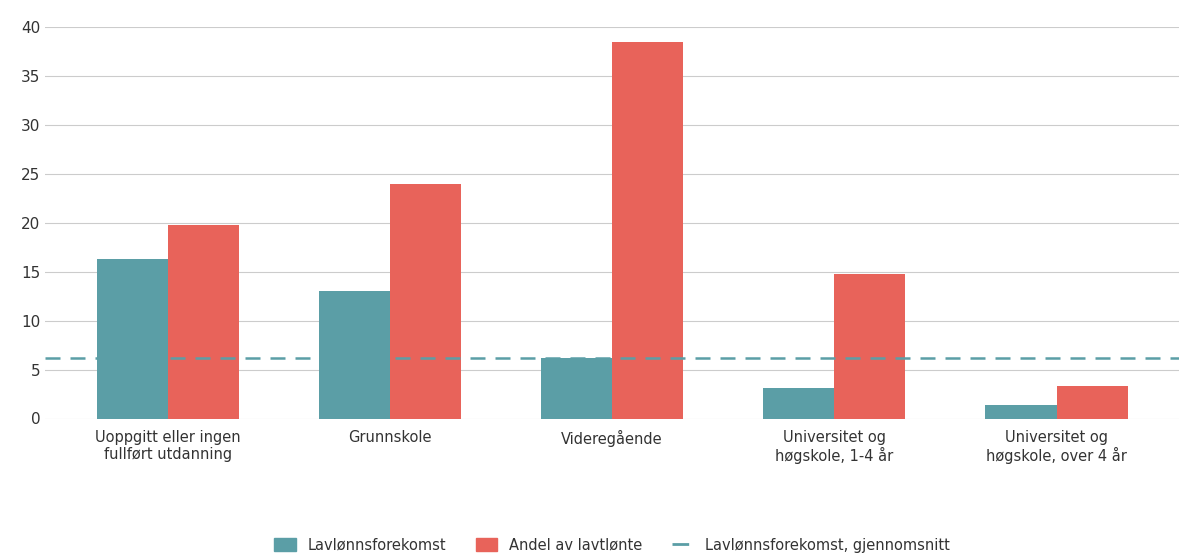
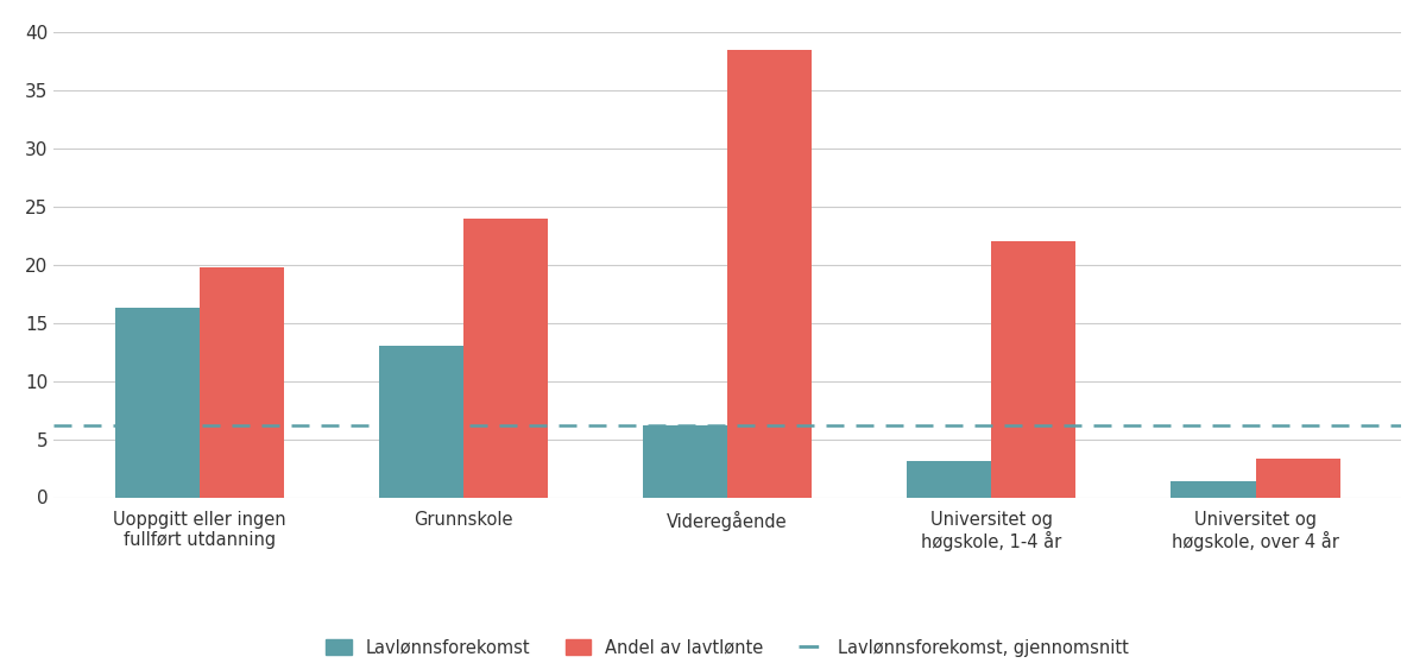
Andel av lavtlønte/Universitet og høgskole, 1-4 år: 14.8 -> 22.0
